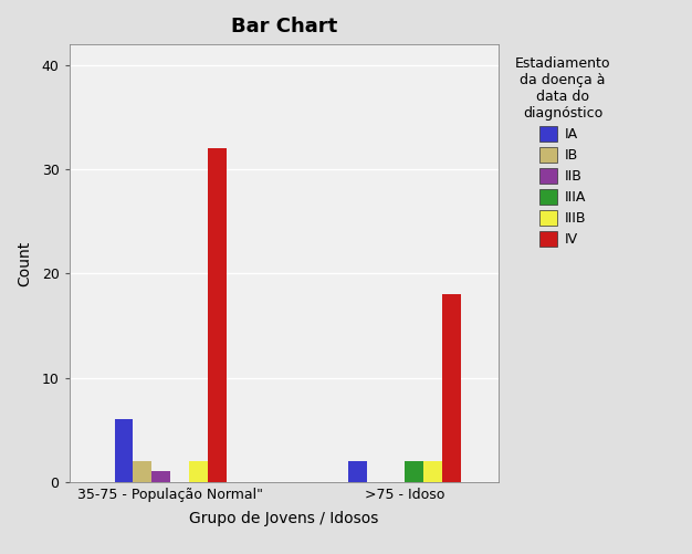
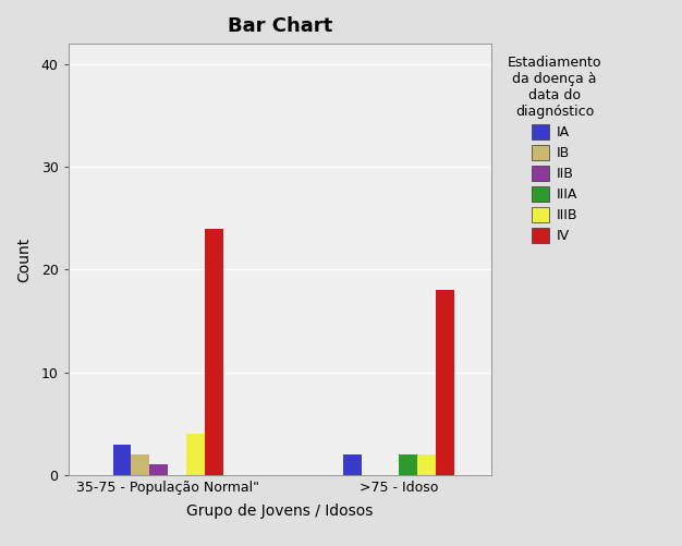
IA/35-75 - População Normal": 6 -> 3
IIIB/35-75 - População Normal": 2 -> 4
IV/35-75 - População Normal": 32 -> 24
